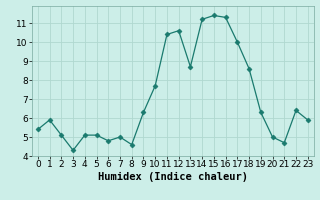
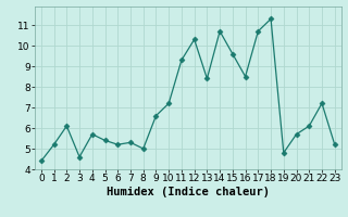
0: 5.4 -> 4.4
1: 5.9 -> 5.2
2: 5.1 -> 6.1
3: 4.3 -> 4.6
4: 5.1 -> 5.7
5: 5.1 -> 5.4
6: 4.8 -> 5.2
7: 5.0 -> 5.3
8: 4.6 -> 5.0
9: 6.3 -> 6.6
10: 7.7 -> 7.2
11: 10.4 -> 9.3
12: 10.6 -> 10.3
13: 8.7 -> 8.4
14: 11.2 -> 10.7
15: 11.4 -> 9.6
16: 11.3 -> 8.5
17: 10.0 -> 10.7
18: 8.6 -> 11.3
19: 6.3 -> 4.8
20: 5.0 -> 5.7
21: 4.7 -> 6.1
22: 6.4 -> 7.2
23: 5.9 -> 5.2
